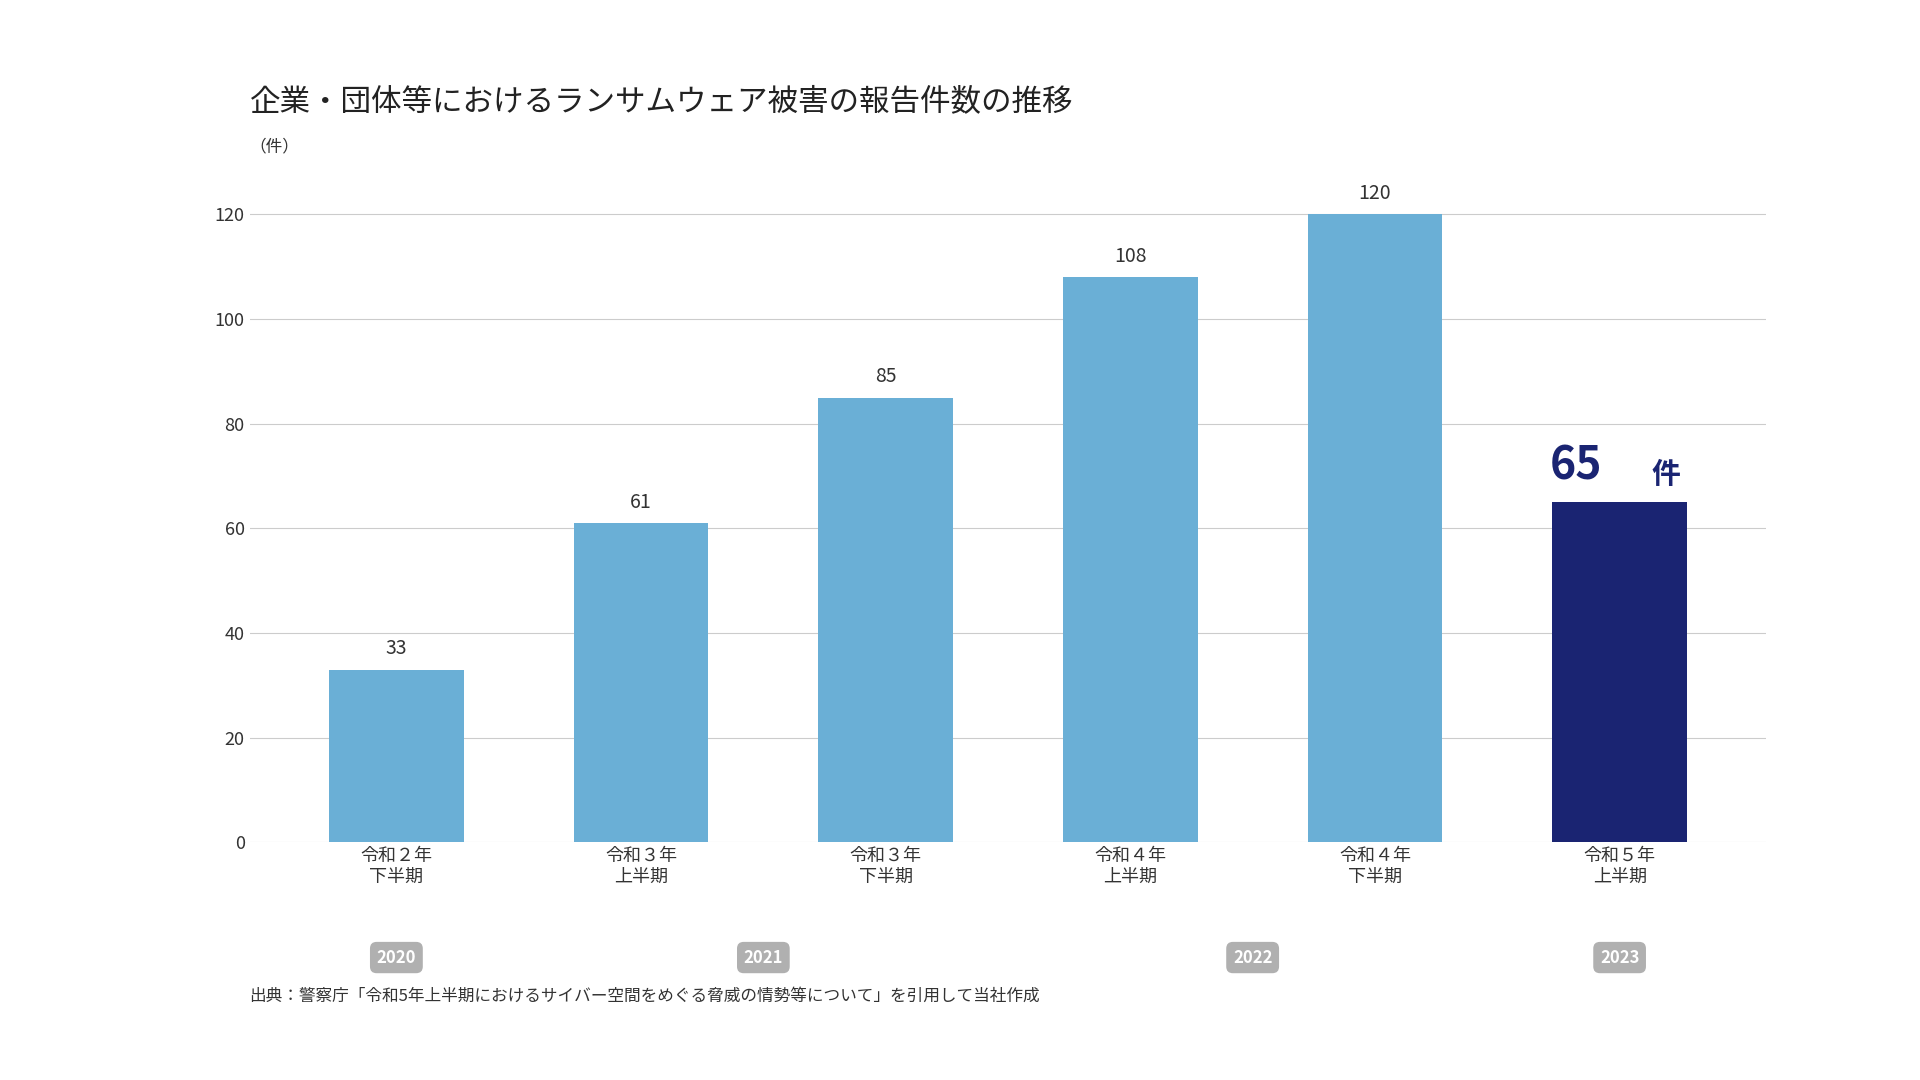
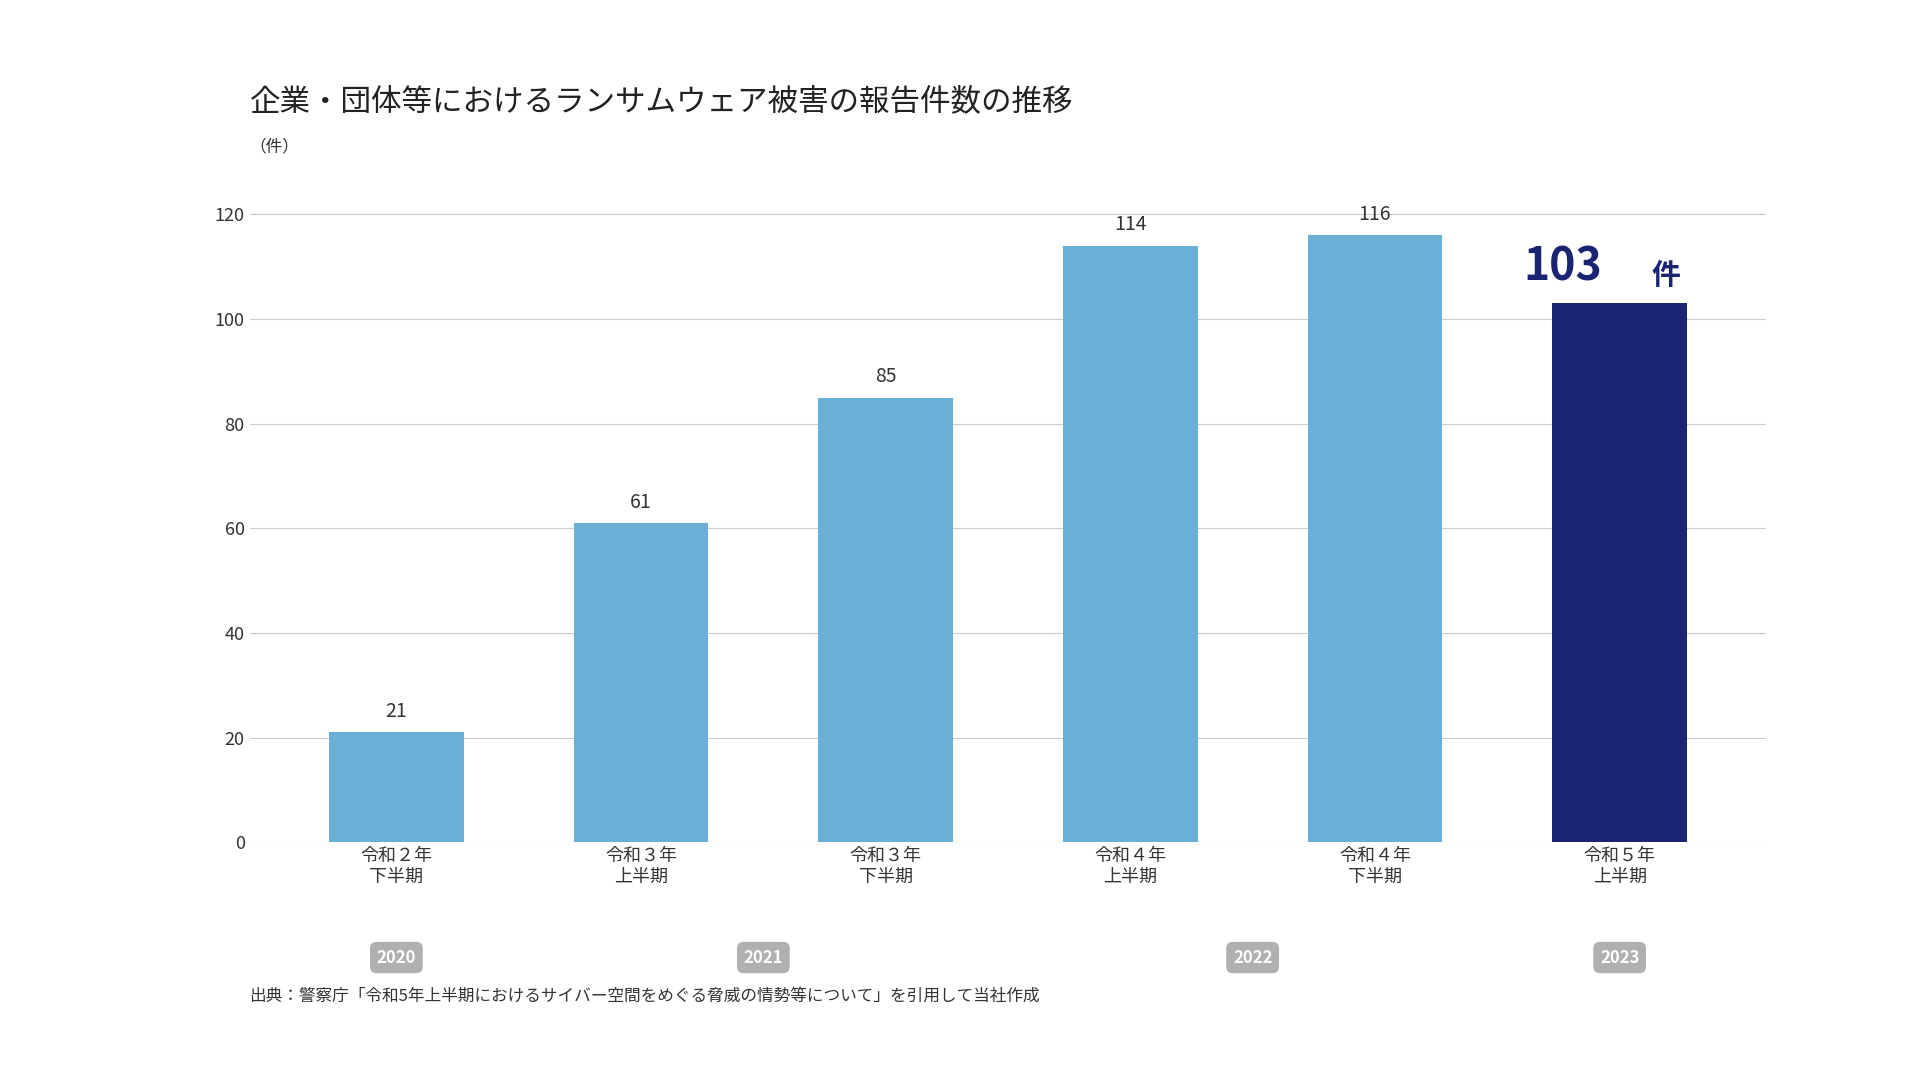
令和２年 下半期: 33 -> 21
令和４年 上半期: 108 -> 114
令和４年 下半期: 120 -> 116
令和５年 上半期: 65 -> 103
